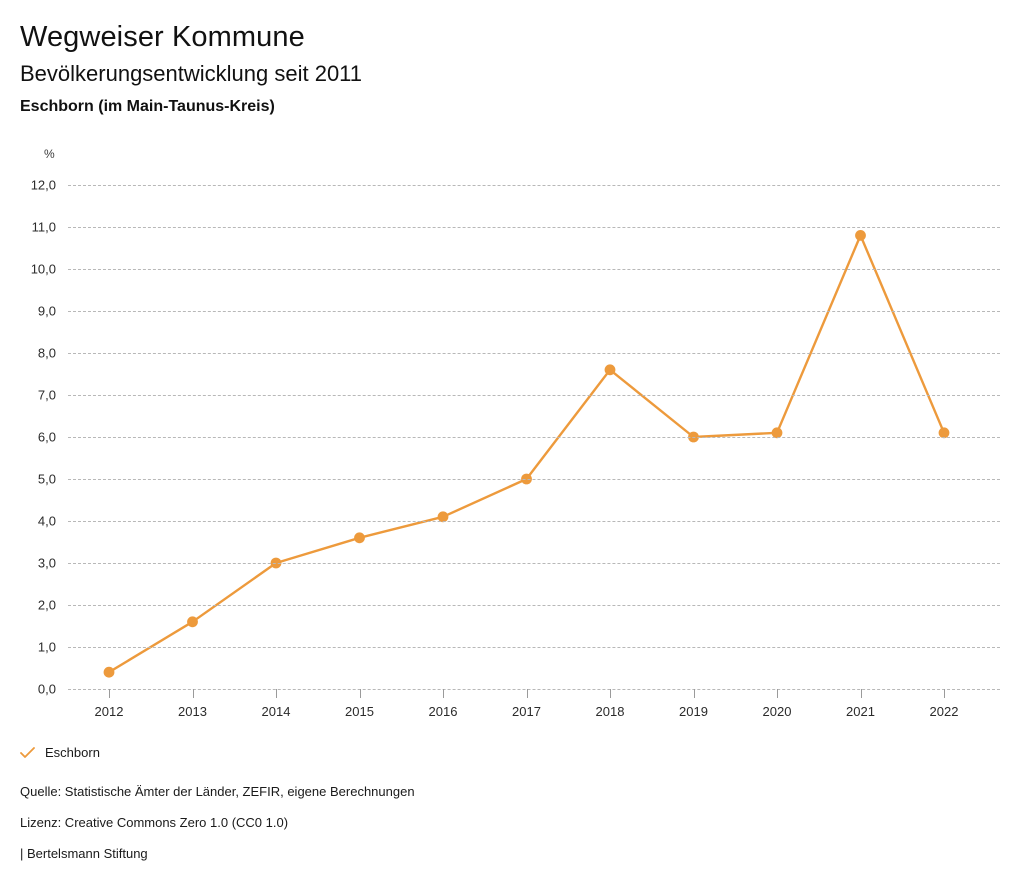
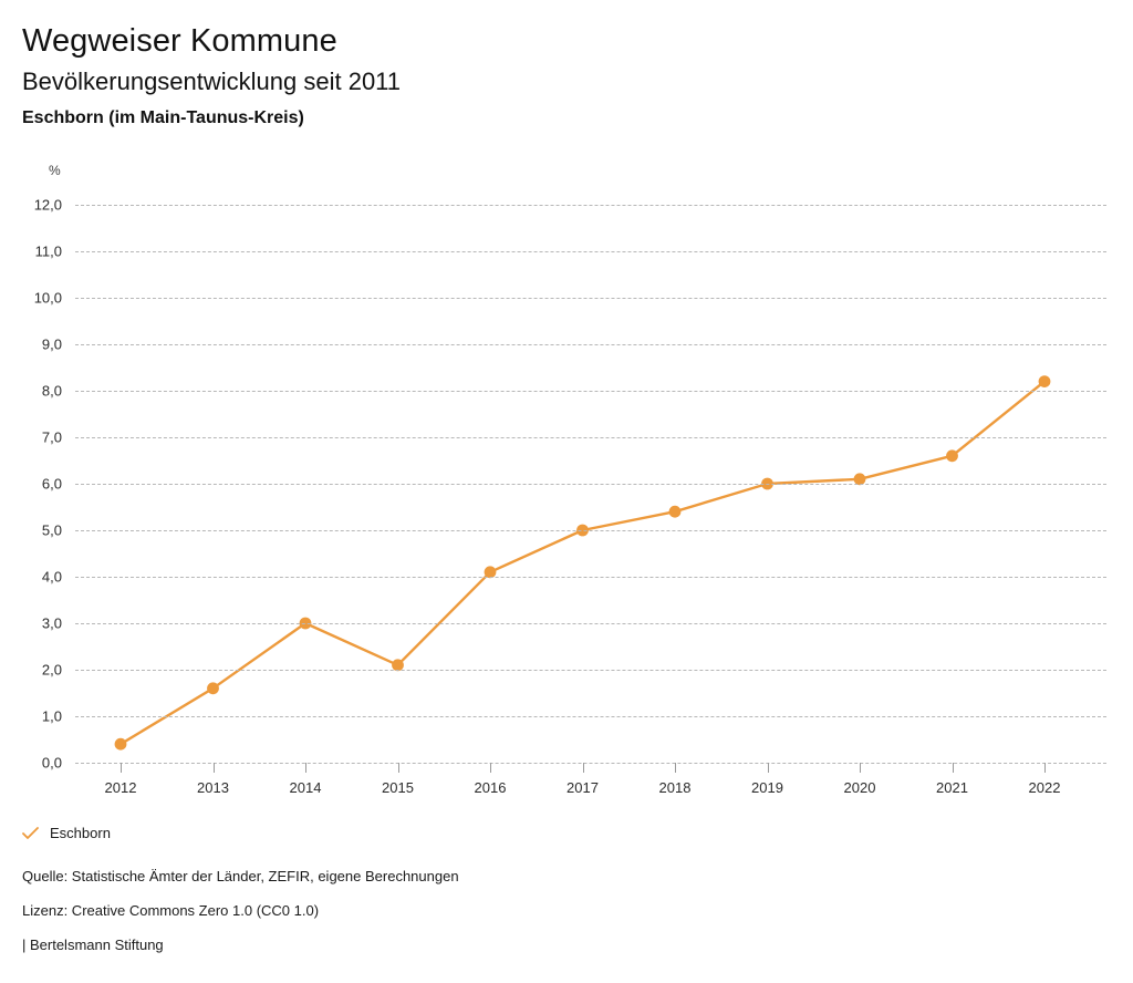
2015: 3,6 -> 2,1
2018: 7,6 -> 5,4
2021: 10,8 -> 6,6
2022: 6,1 -> 8,2
